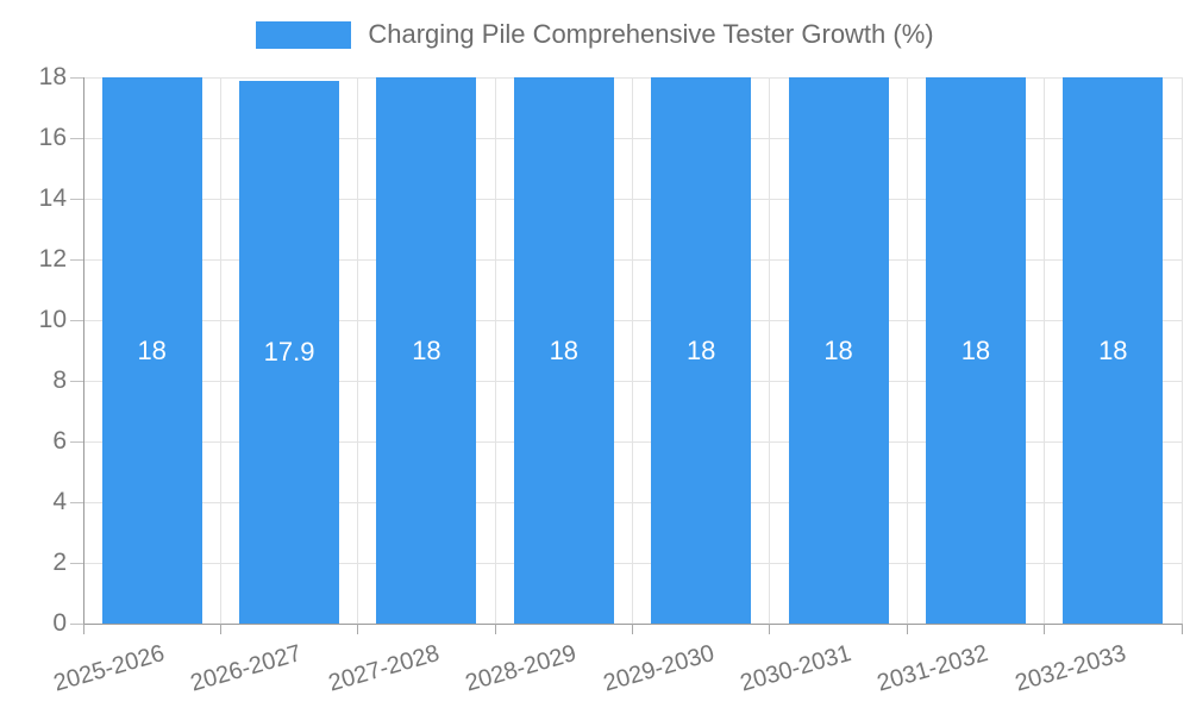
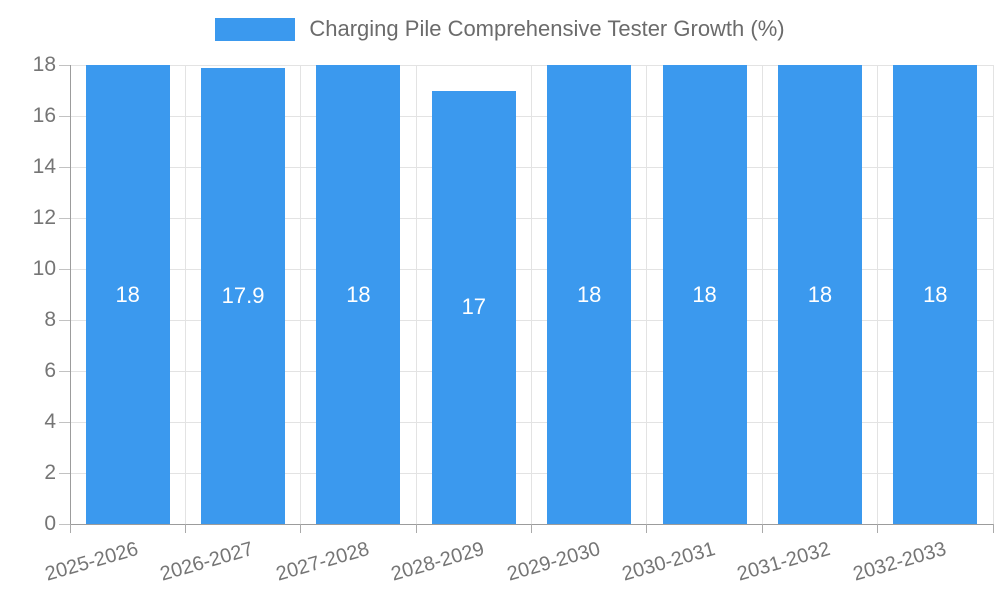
2028-2029: 18 -> 17
